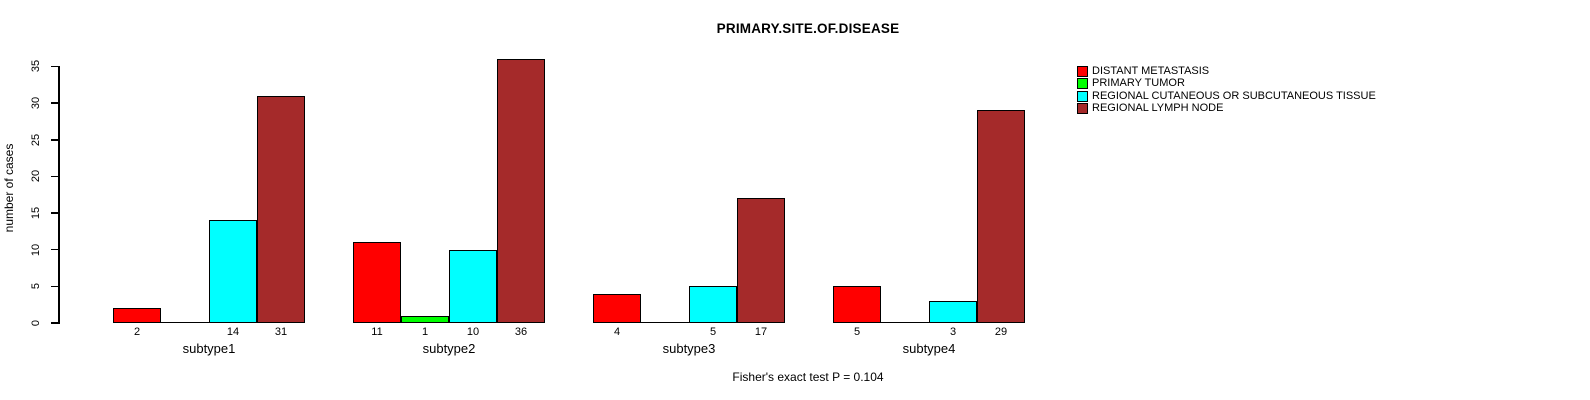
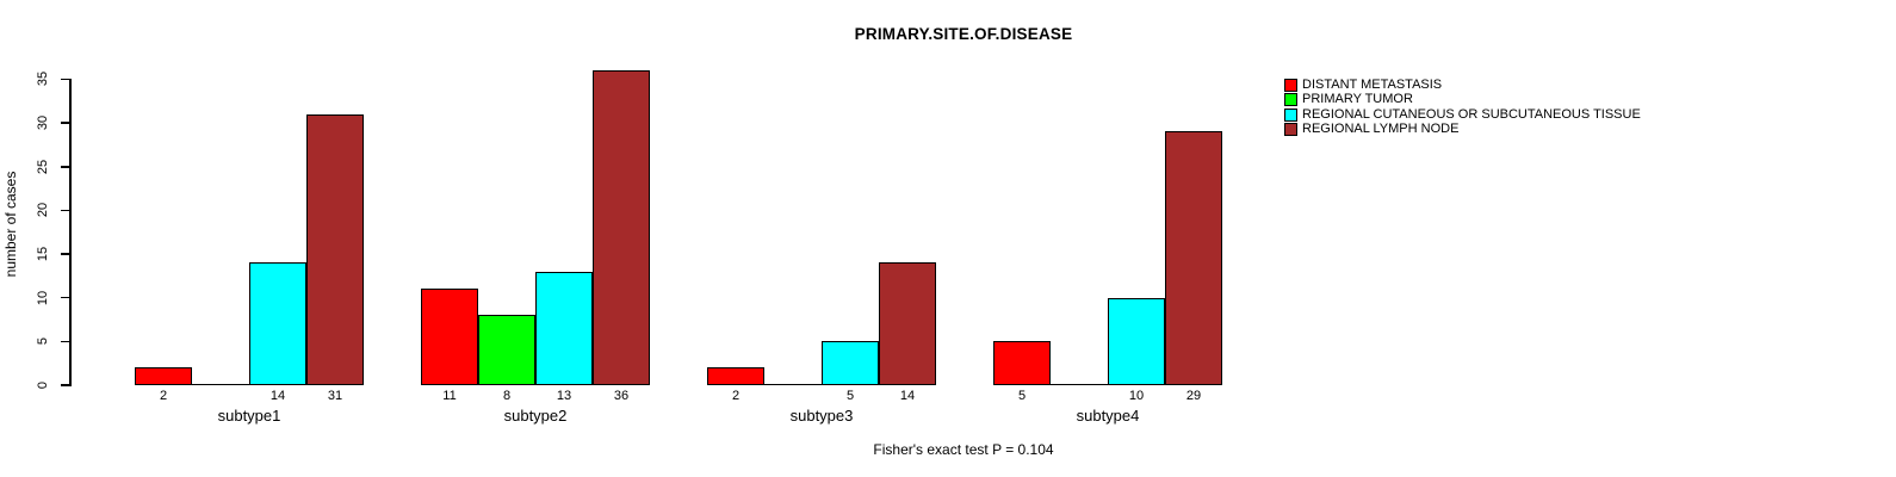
PRIMARY TUMOR/subtype2: 1 -> 8
REGIONAL CUTANEOUS OR SUBCUTANEOUS TISSUE/subtype2: 10 -> 13
DISTANT METASTASIS/subtype3: 4 -> 2
REGIONAL LYMPH NODE/subtype3: 17 -> 14
REGIONAL CUTANEOUS OR SUBCUTANEOUS TISSUE/subtype4: 3 -> 10
